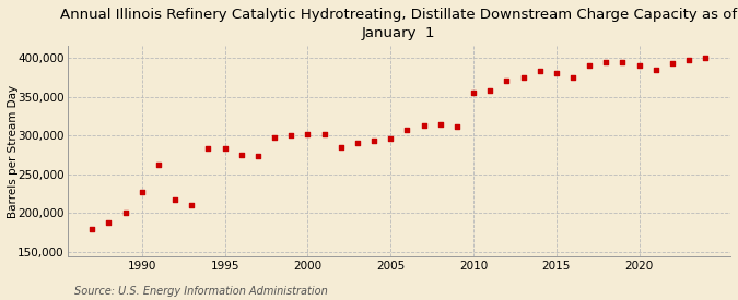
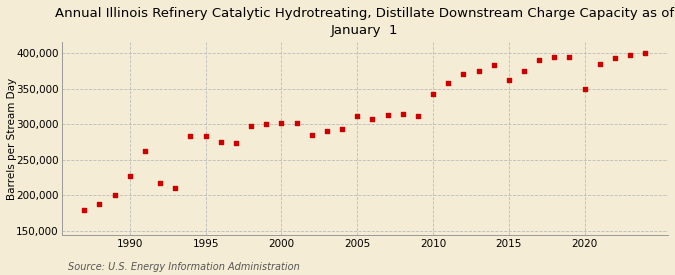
2005: 296,000 -> 312,000
2010: 355,000 -> 342,000
2015: 380,000 -> 362,000
2020: 390,000 -> 350,000
